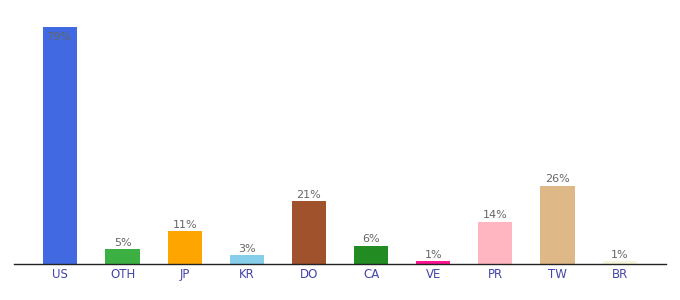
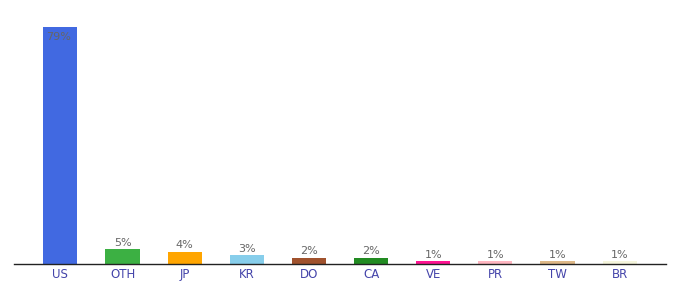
JP: 11% -> 4%
DO: 21% -> 2%
CA: 6% -> 2%
PR: 14% -> 1%
TW: 26% -> 1%
